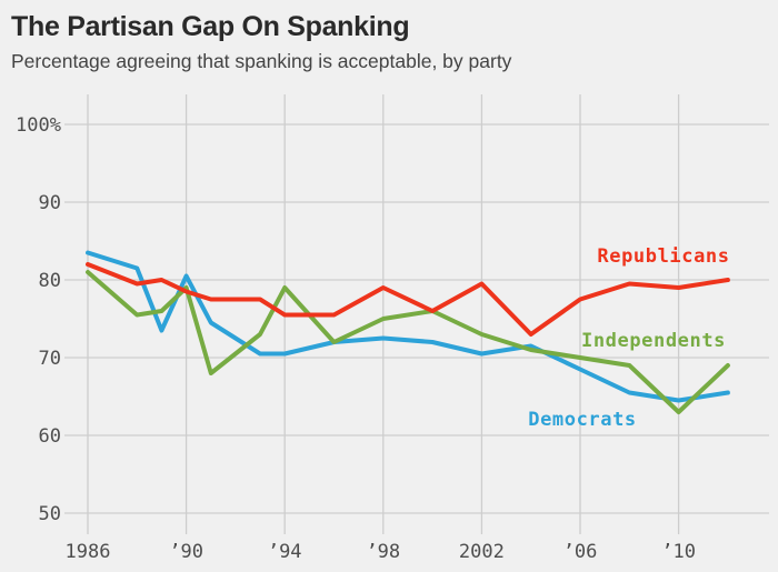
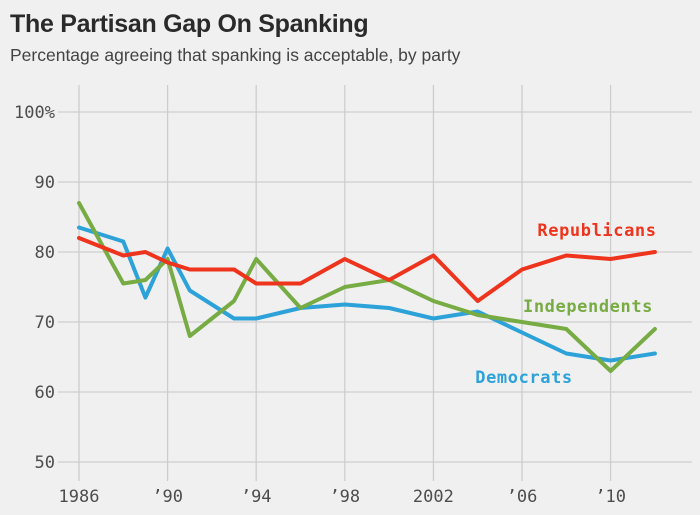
Independents/1986: 81% -> 87%
